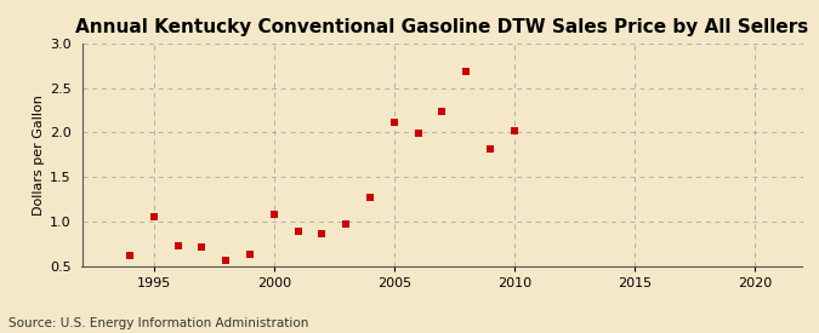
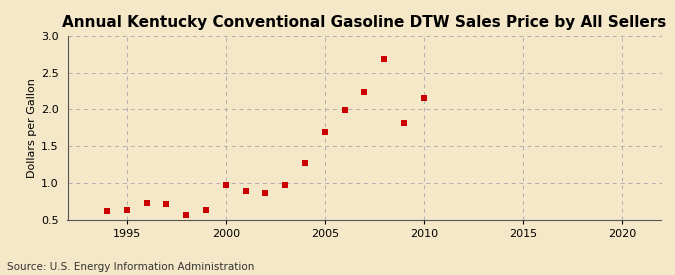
1995: 1.06 -> 0.63
2000: 1.08 -> 0.98
2005: 2.12 -> 1.70
2010: 2.02 -> 2.16
